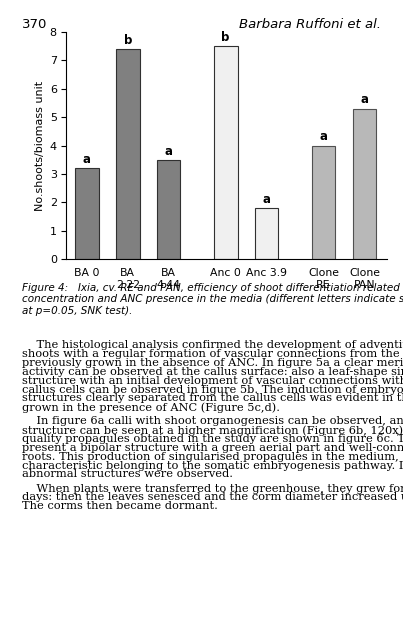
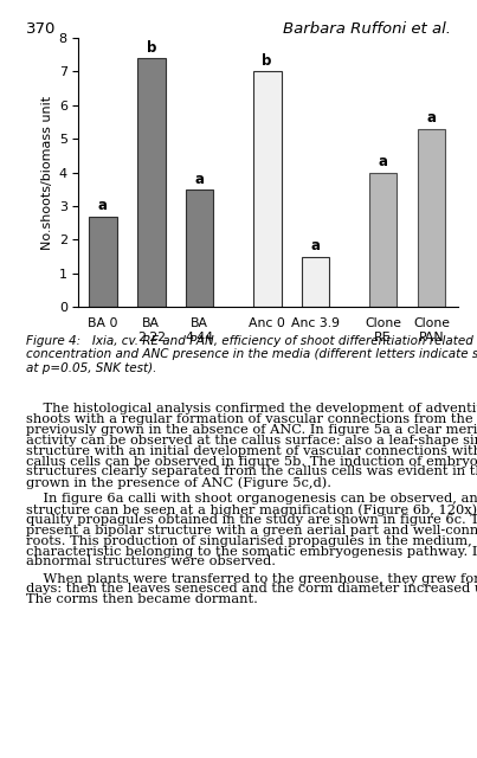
BA 0: 3.2 -> 2.7
Anc 0: 7.5 -> 7.0
Anc 3.9: 1.8 -> 1.5
